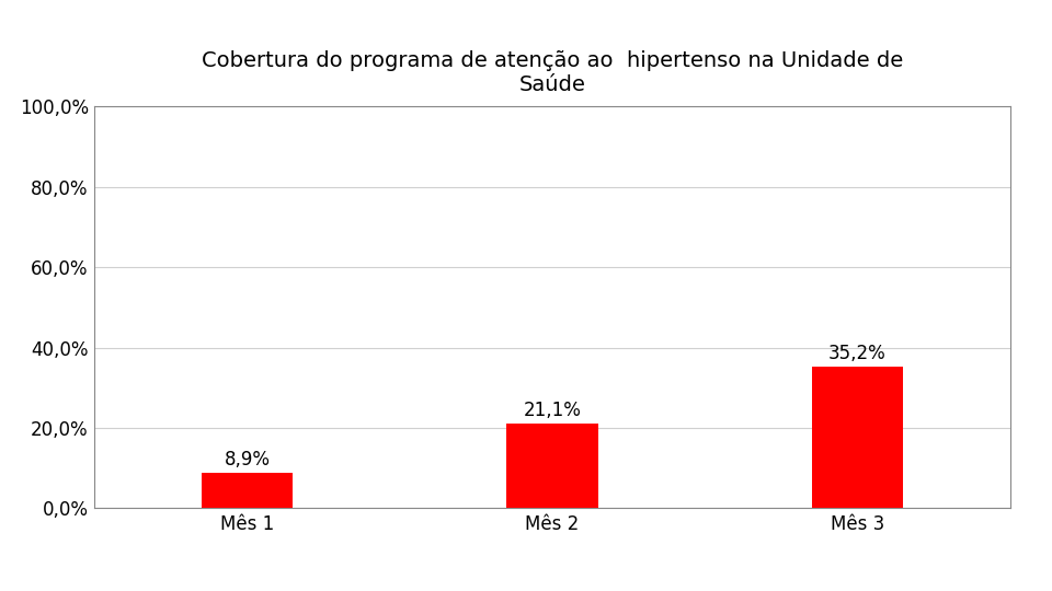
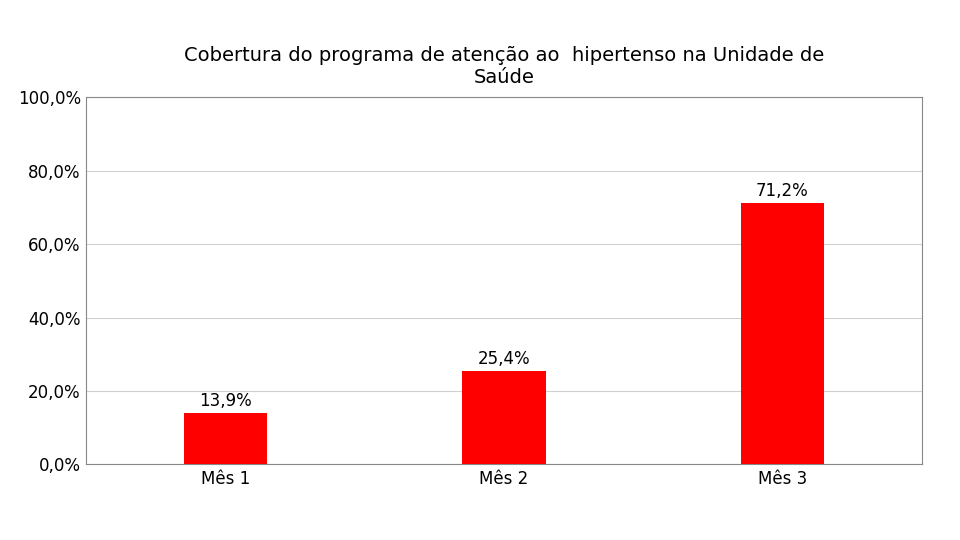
Mês 1: 8,9% -> 13,9%
Mês 2: 21,1% -> 25,4%
Mês 3: 35,2% -> 71,2%
